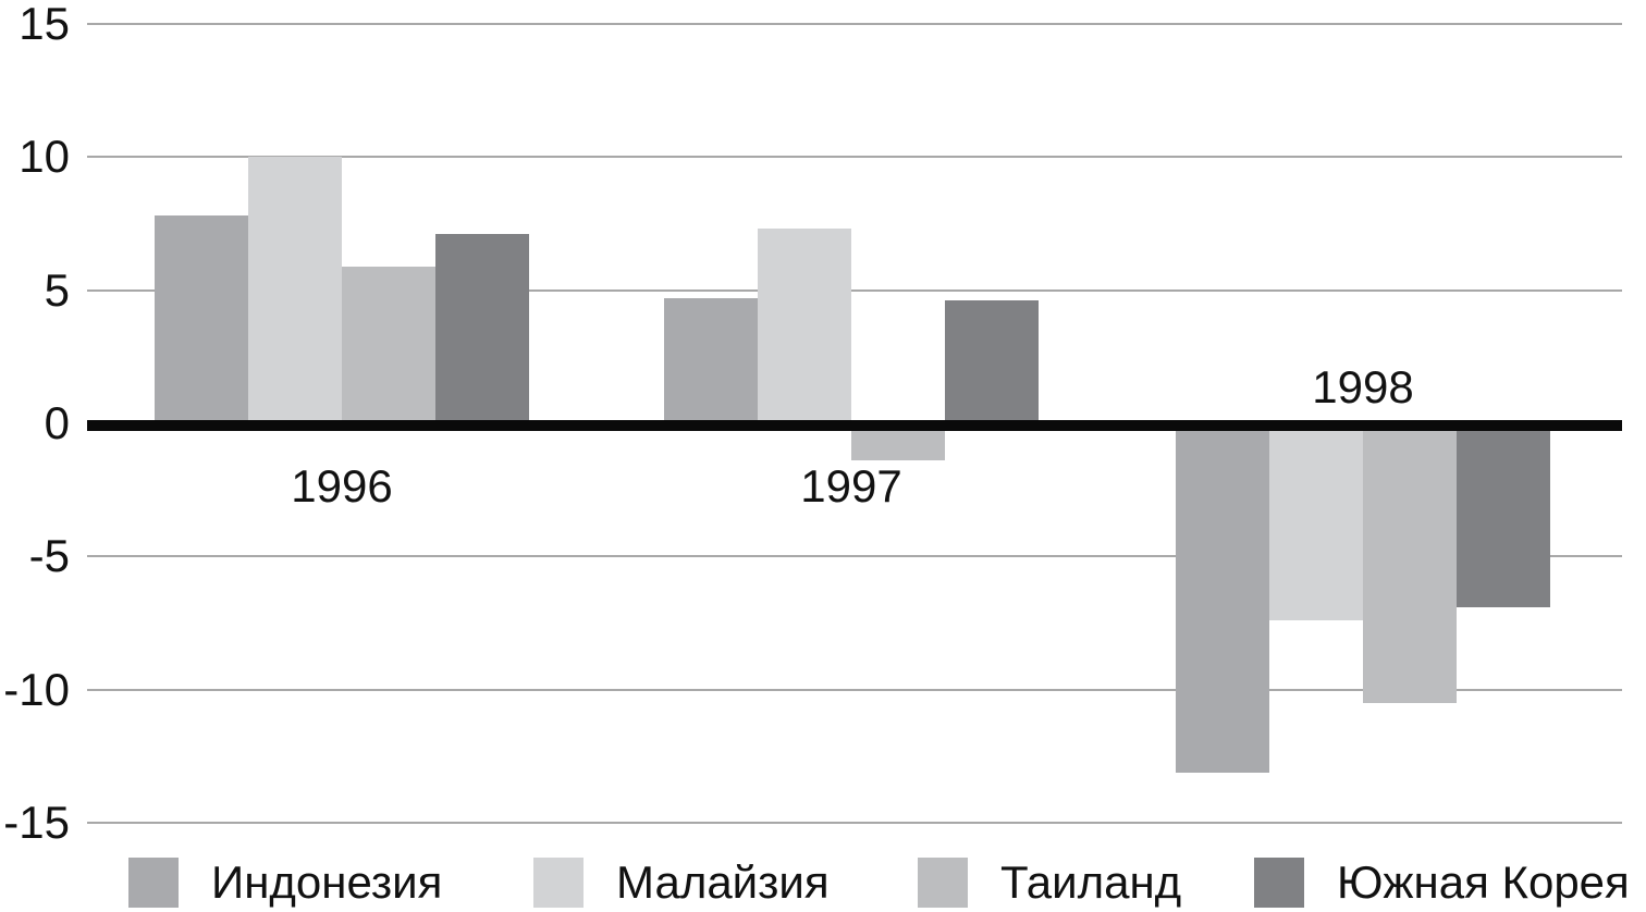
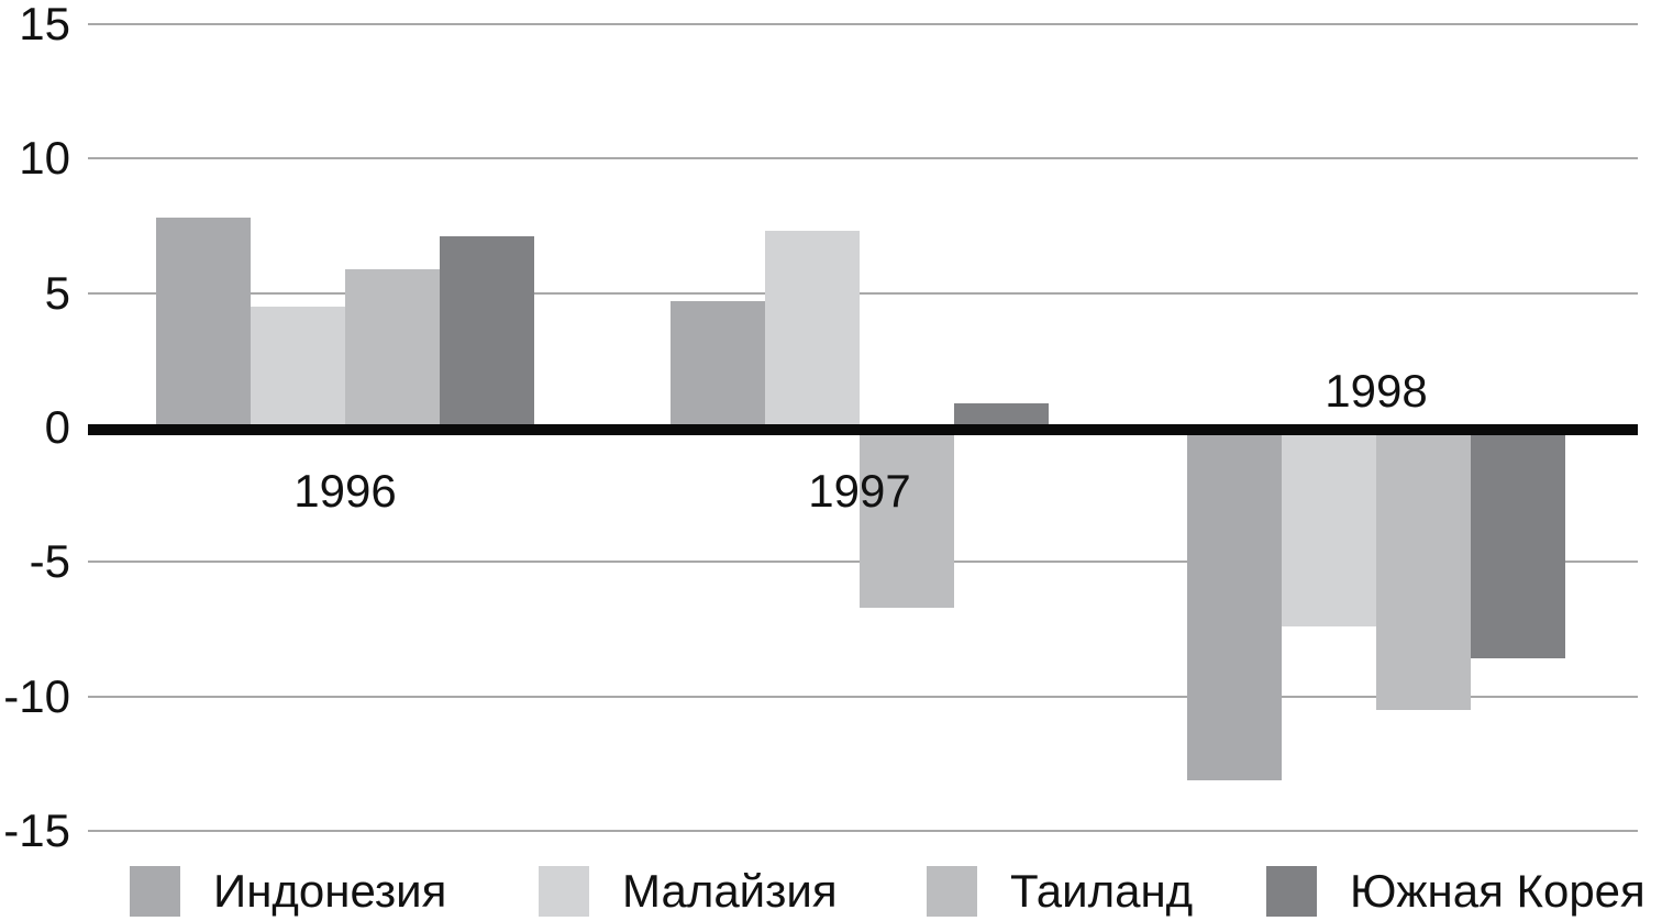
Малайзия/1996: 10.0 -> 4.5
Таиланд/1997: -1.4 -> -6.7
Южная Корея/1997: 4.6 -> 0.9
Южная Корея/1998: -6.9 -> -8.6
